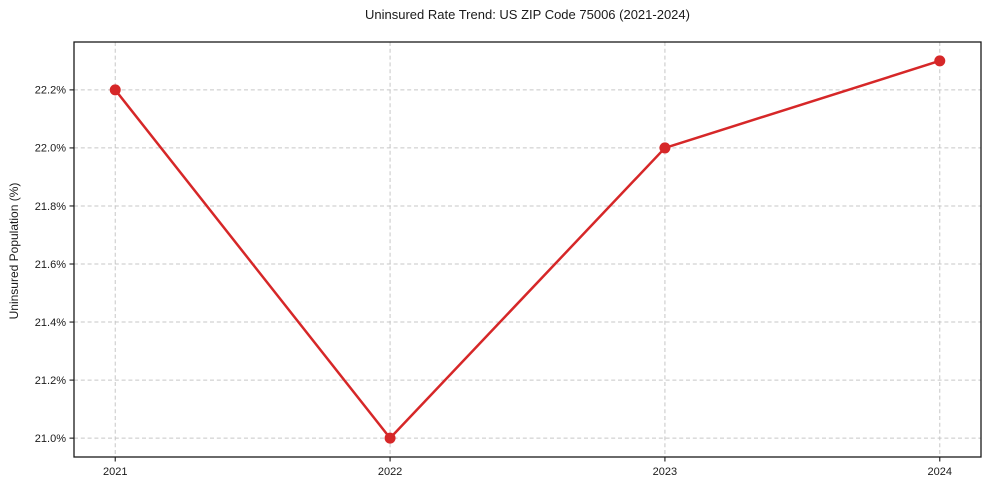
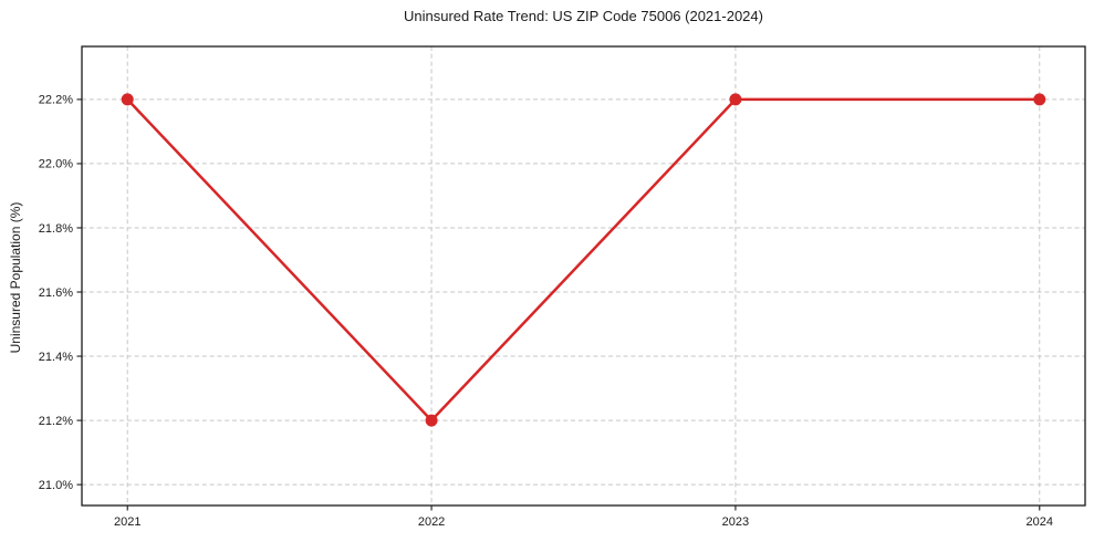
2022: 21.0% -> 21.2%
2023: 22.0% -> 22.2%
2024: 22.3% -> 22.2%
